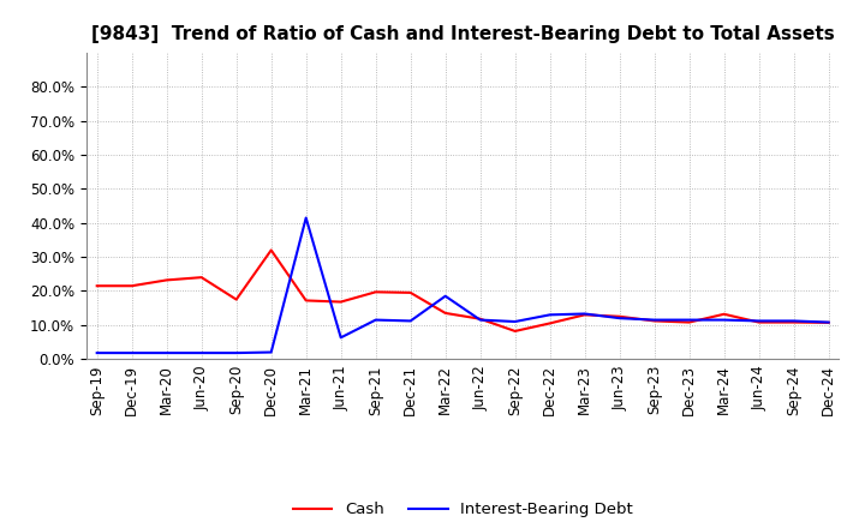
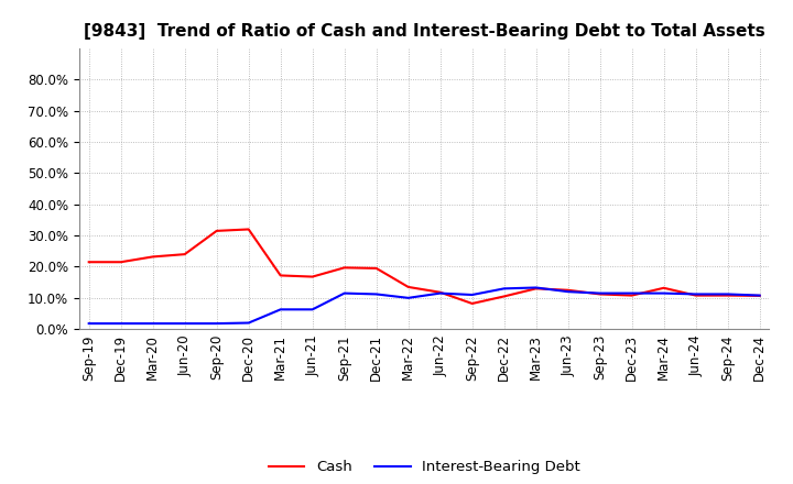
Cash/Sep-20: 17.5% -> 31.5%
Interest-Bearing Debt/Mar-21: 41.5% -> 6.3%
Interest-Bearing Debt/Mar-22: 18.5% -> 10.0%
